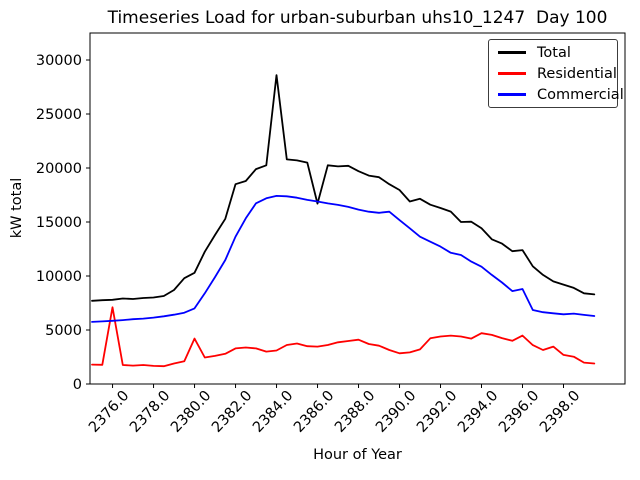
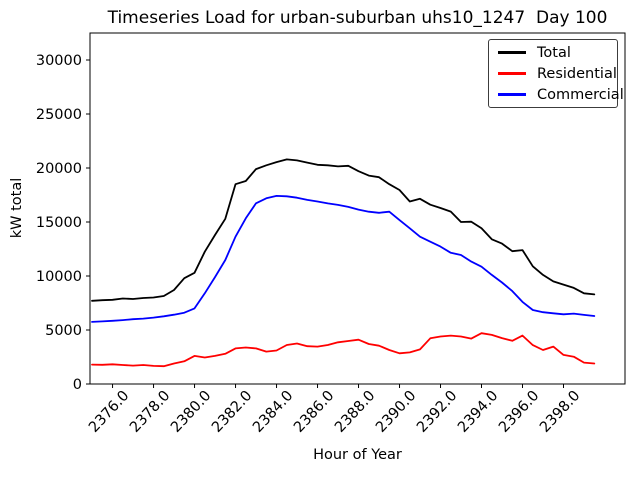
Residential/2376.0: 7100 -> 1800
Residential/2380.0: 4200 -> 2600
Total/2384.0: 28600 -> 20600
Total/2386.0: 16700 -> 20300
Commercial/2396.0: 8800 -> 7600
